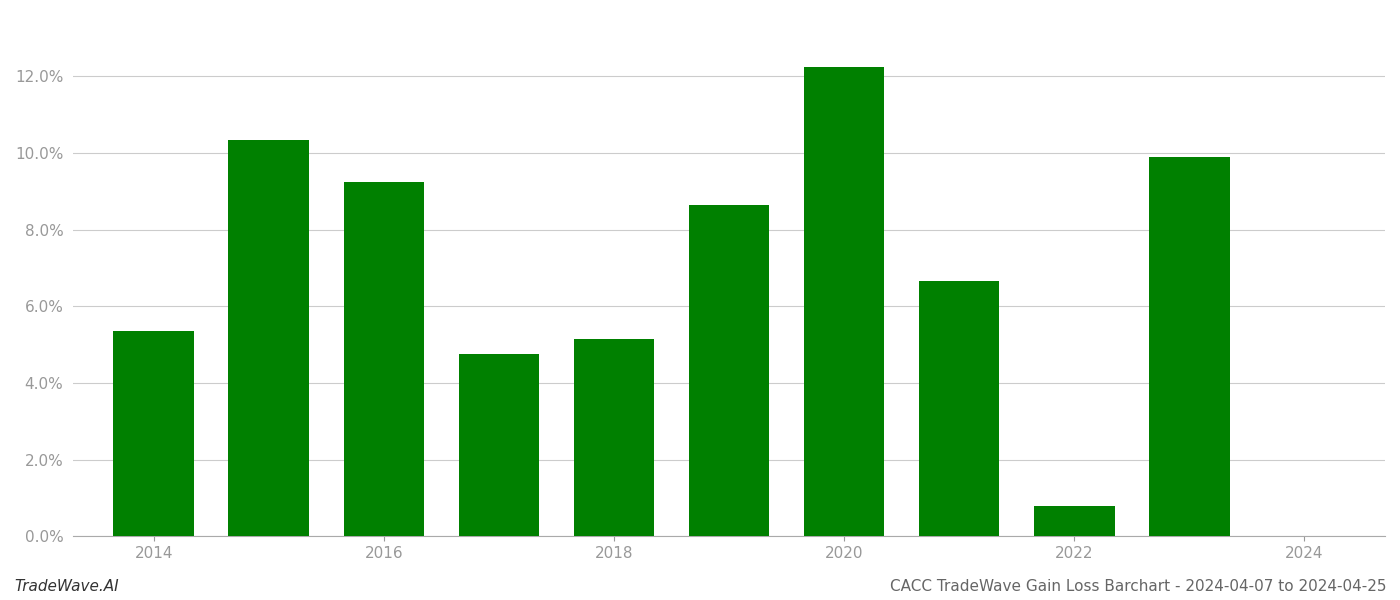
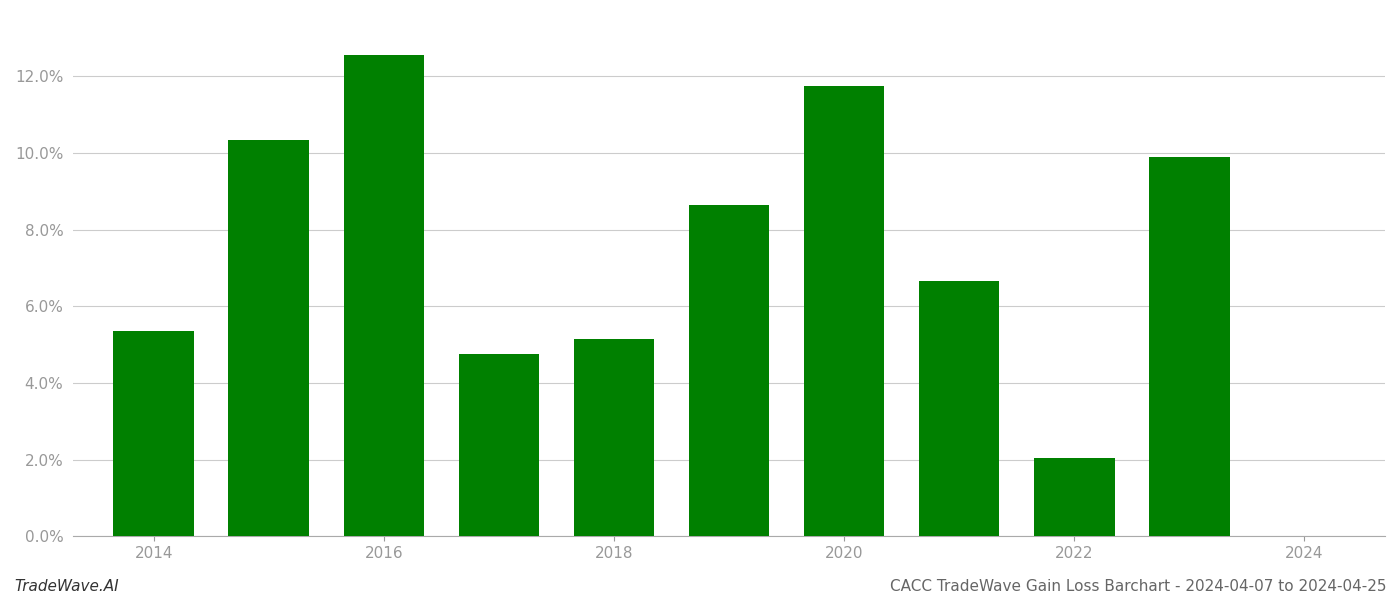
2016: 9.25% -> 12.55%
2020: 12.25% -> 11.75%
2022: 0.80% -> 2.05%
